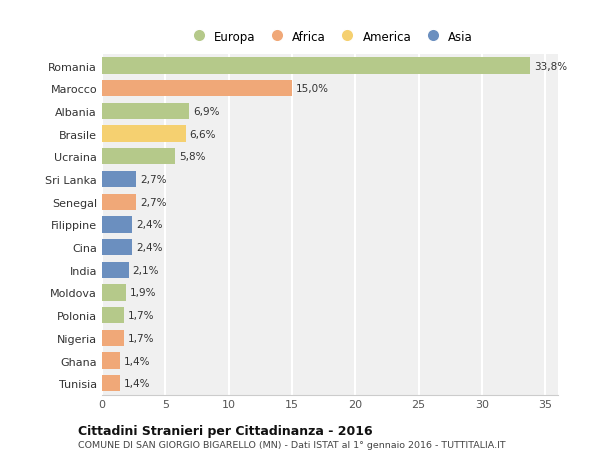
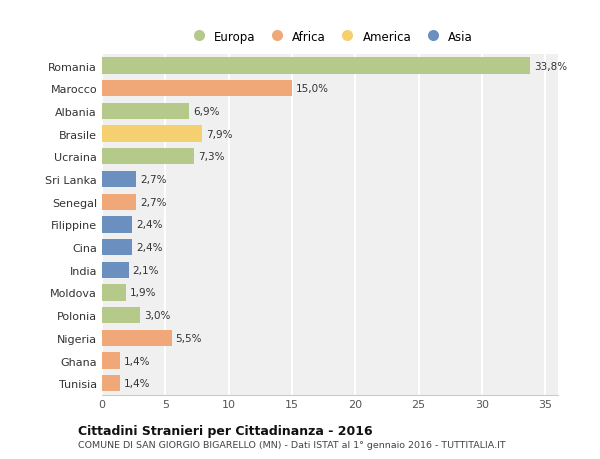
Brasile: 6,6% -> 7,9%
Ucraina: 5,8% -> 7,3%
Polonia: 1,7% -> 3,0%
Nigeria: 1,7% -> 5,5%
